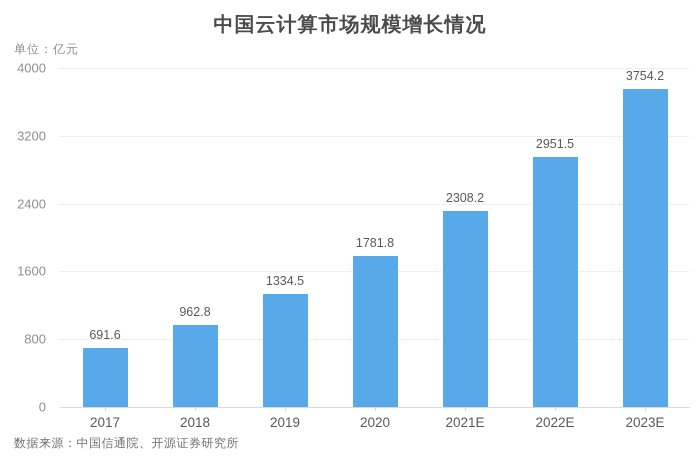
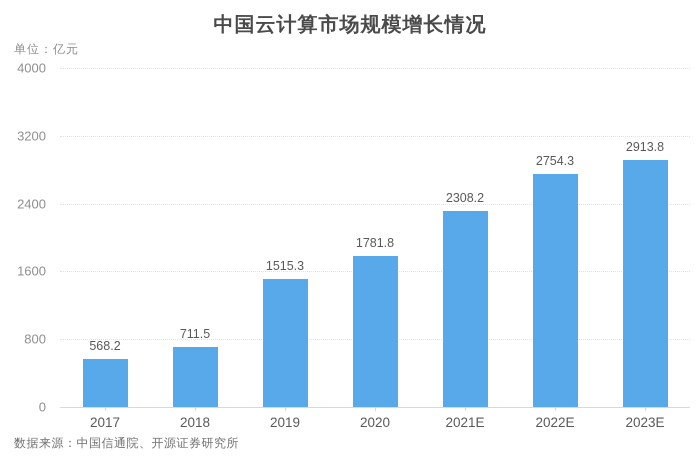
2017: 691.6 -> 568.2
2018: 962.8 -> 711.5
2019: 1334.5 -> 1515.3
2022E: 2951.5 -> 2754.3
2023E: 3754.2 -> 2913.8
